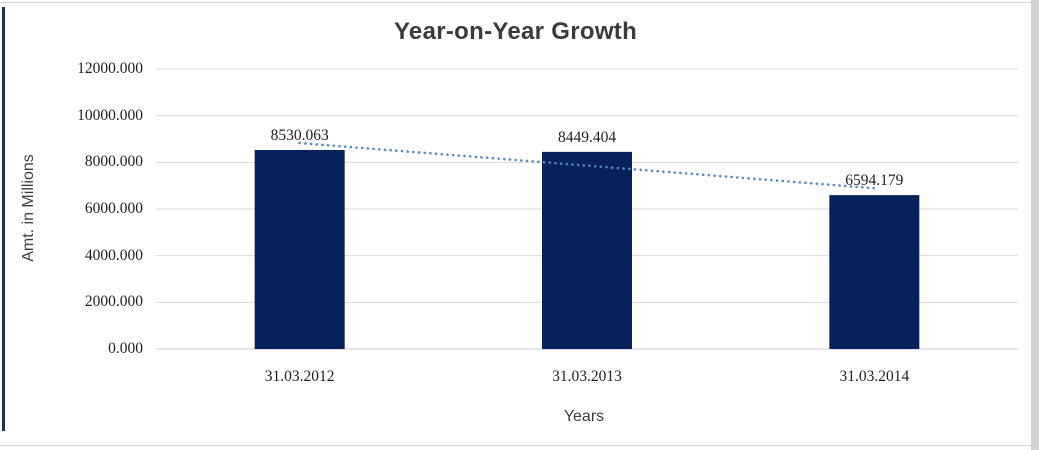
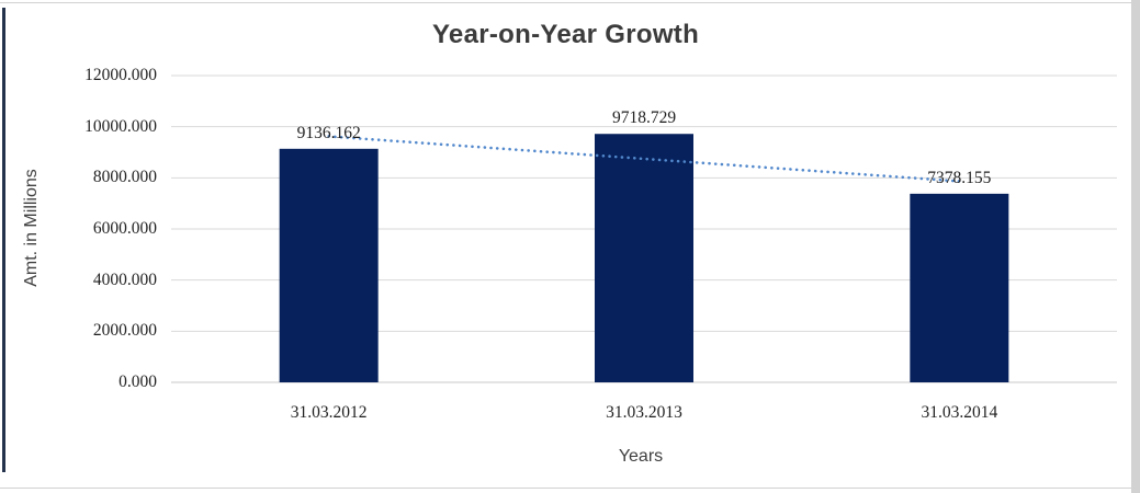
31.03.2012: 8530.063 -> 9136.162
31.03.2013: 8449.404 -> 9718.729
31.03.2014: 6594.179 -> 7378.155
